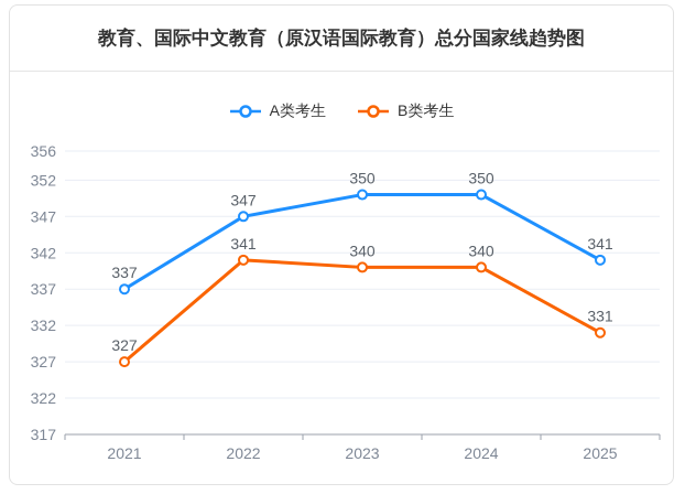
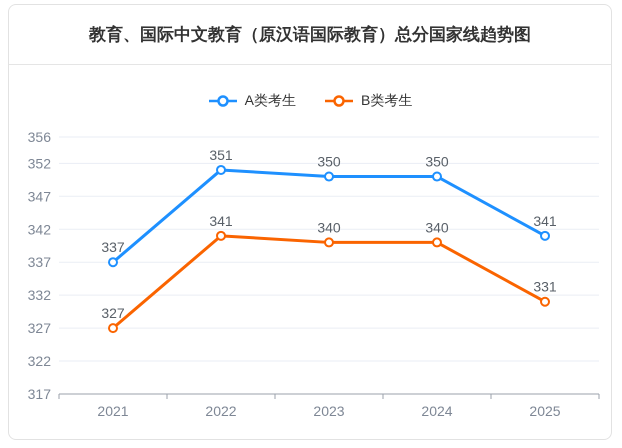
A类考生/2022: 347 -> 351
